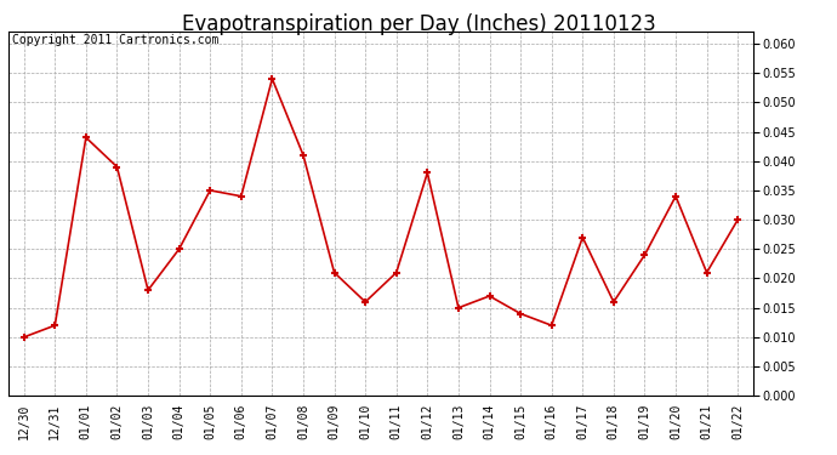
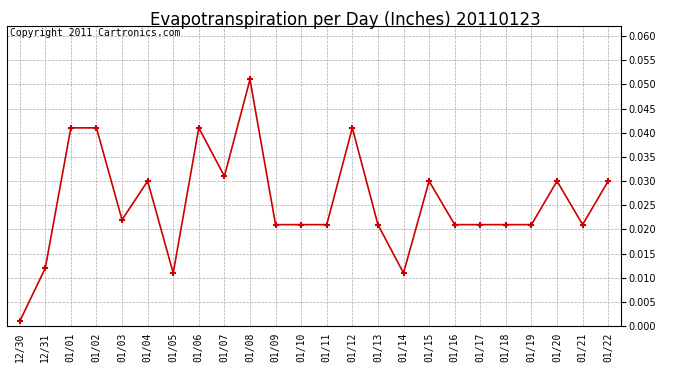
12/30: 0.010 -> 0.001
01/01: 0.044 -> 0.041
01/02: 0.039 -> 0.041
01/03: 0.018 -> 0.022
01/04: 0.025 -> 0.030
01/05: 0.035 -> 0.011
01/06: 0.034 -> 0.041
01/07: 0.054 -> 0.031
01/08: 0.041 -> 0.051
01/10: 0.016 -> 0.021
01/12: 0.038 -> 0.041
01/13: 0.015 -> 0.021
01/14: 0.017 -> 0.011
01/15: 0.014 -> 0.030
01/16: 0.012 -> 0.021
01/17: 0.027 -> 0.021
01/18: 0.016 -> 0.021
01/19: 0.024 -> 0.021
01/20: 0.034 -> 0.030
